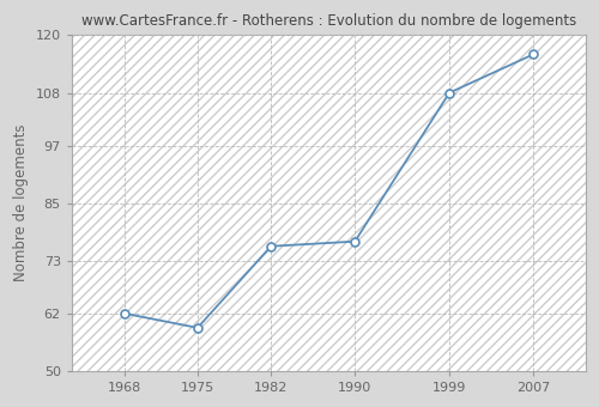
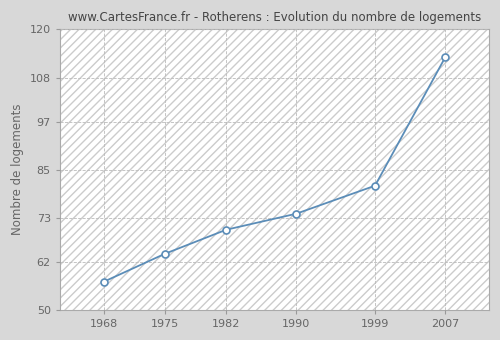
1968: 62 -> 57
1975: 59 -> 64
1982: 76 -> 70
1990: 77 -> 74
1999: 108 -> 81
2007: 116 -> 113
